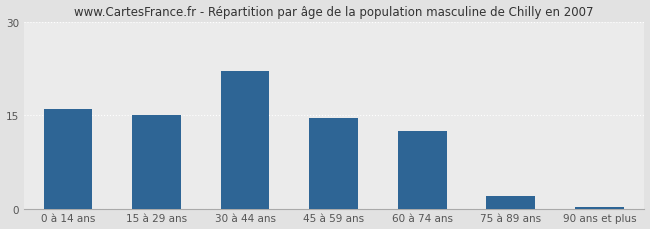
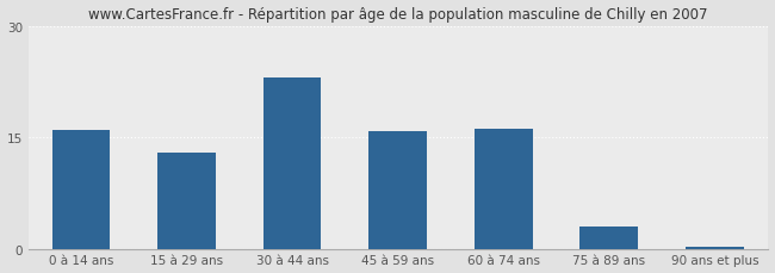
15 à 29 ans: 15.0 -> 13.0
30 à 44 ans: 22.0 -> 23.0
45 à 59 ans: 14.5 -> 15.8
60 à 74 ans: 12.5 -> 16.2
75 à 89 ans: 2.0 -> 3.0
